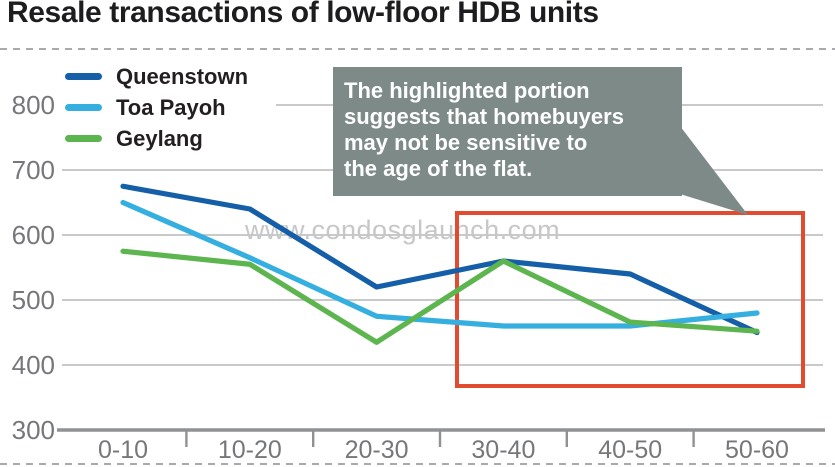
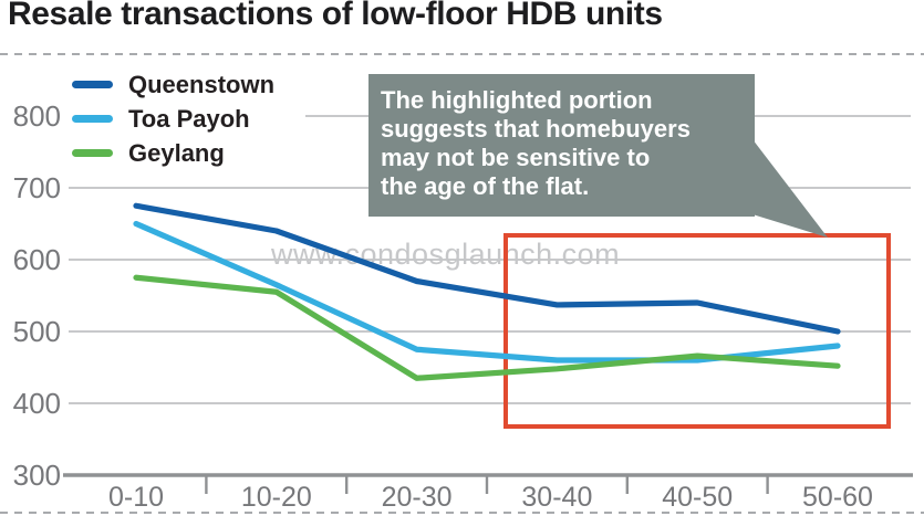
Queenstown/20-30: 520 -> 570
Queenstown/30-40: 560 -> 540
Geylang/30-40: 560 -> 450
Queenstown/50-60: 450 -> 500
